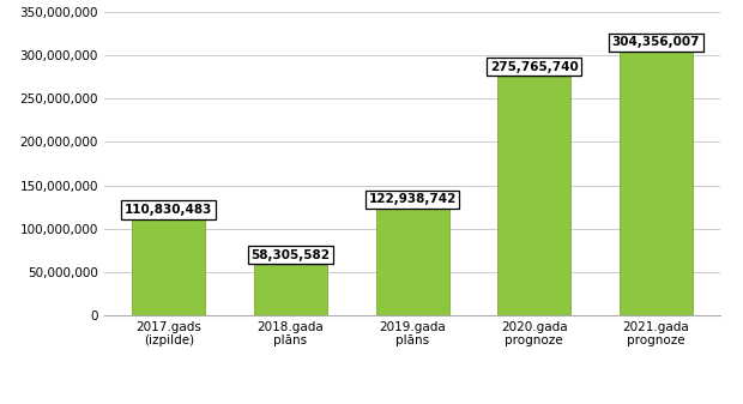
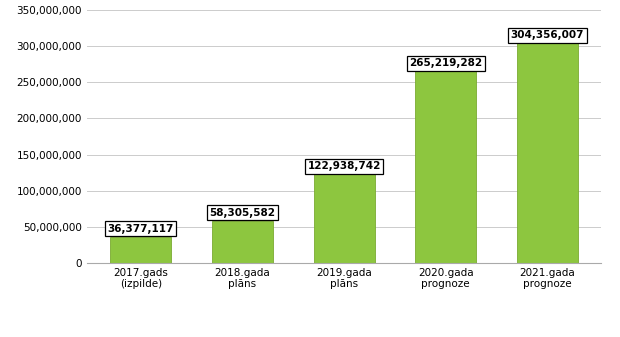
2017.gads (izpilde): 110,830,483 -> 36,377,117
2020.gada prognoze: 275,765,740 -> 265,219,282
